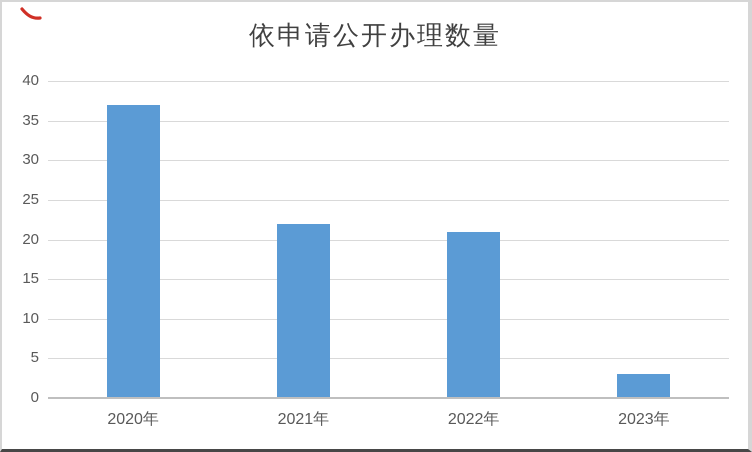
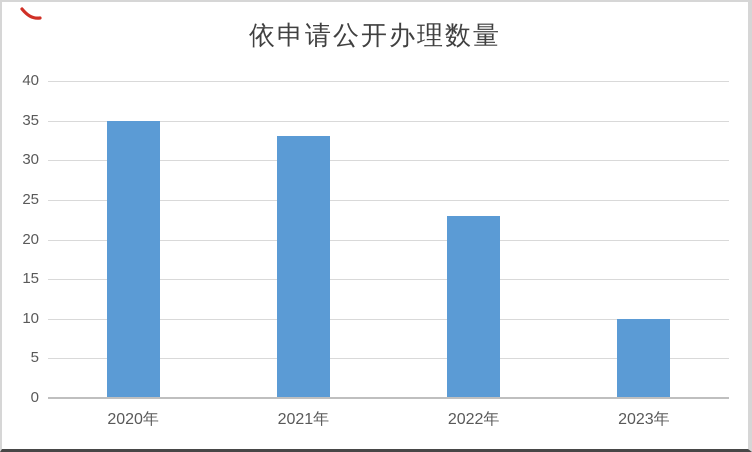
2020年: 37 -> 35
2021年: 22 -> 33
2022年: 21 -> 23
2023年: 3 -> 10
